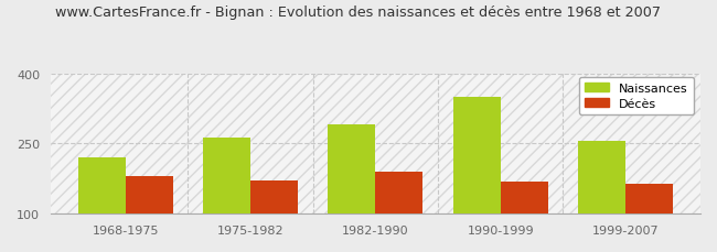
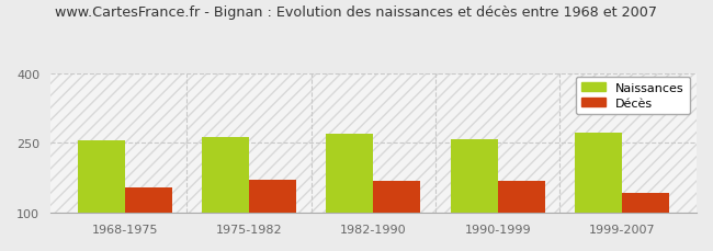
Naissances/1968-1975: 220 -> 255
Décès/1968-1975: 180 -> 155
Naissances/1982-1990: 290 -> 270
Décès/1982-1990: 190 -> 170
Naissances/1990-1999: 350 -> 258
Naissances/1999-2007: 255 -> 272
Décès/1999-2007: 165 -> 143
